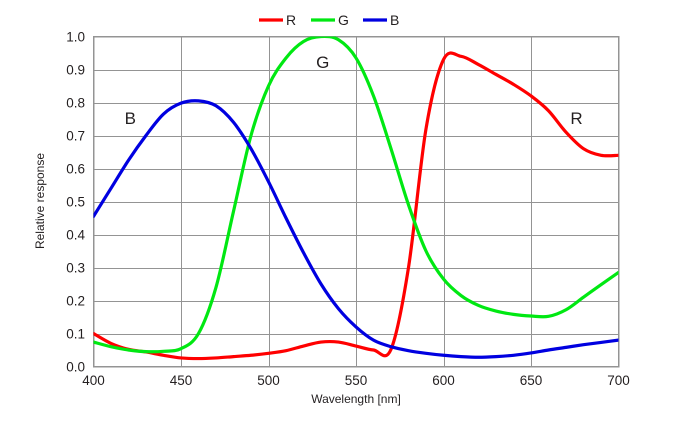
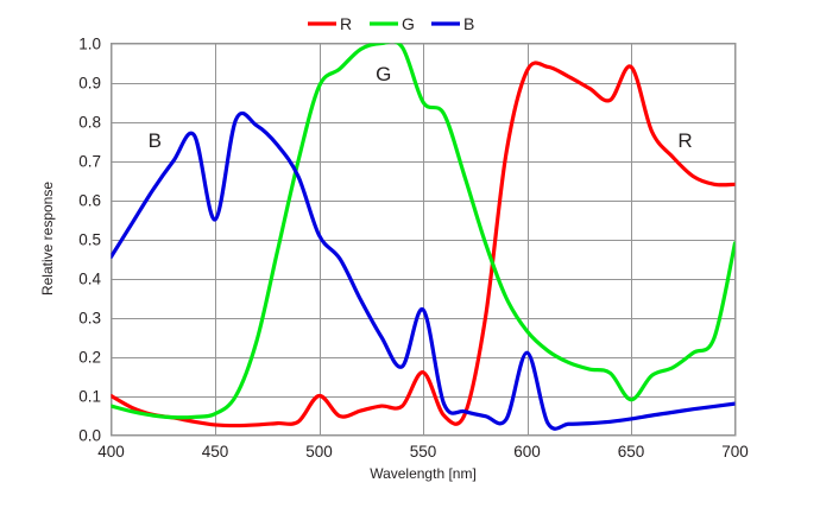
B/450: 0.80 -> 0.55
R/500: 0.04 -> 0.10
G/500: 0.85 -> 0.89
B/500: 0.56 -> 0.51
R/550: 0.06 -> 0.16
G/550: 0.94 -> 0.85
B/550: 0.12 -> 0.32
B/600: 0.03 -> 0.21
R/650: 0.82 -> 0.94
G/650: 0.15 -> 0.09
G/700: 0.28 -> 0.49
